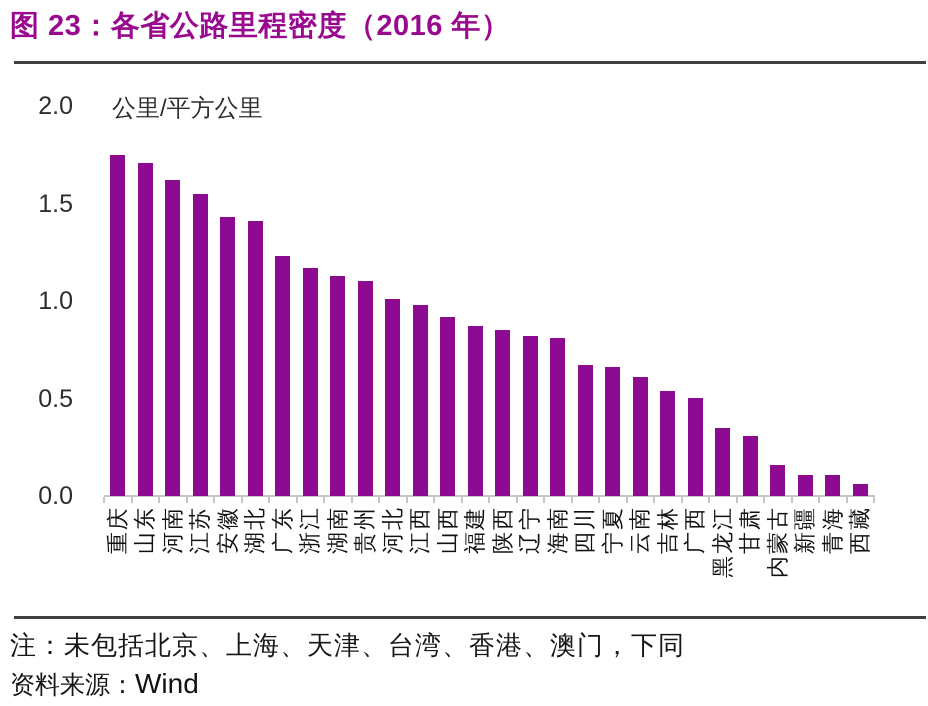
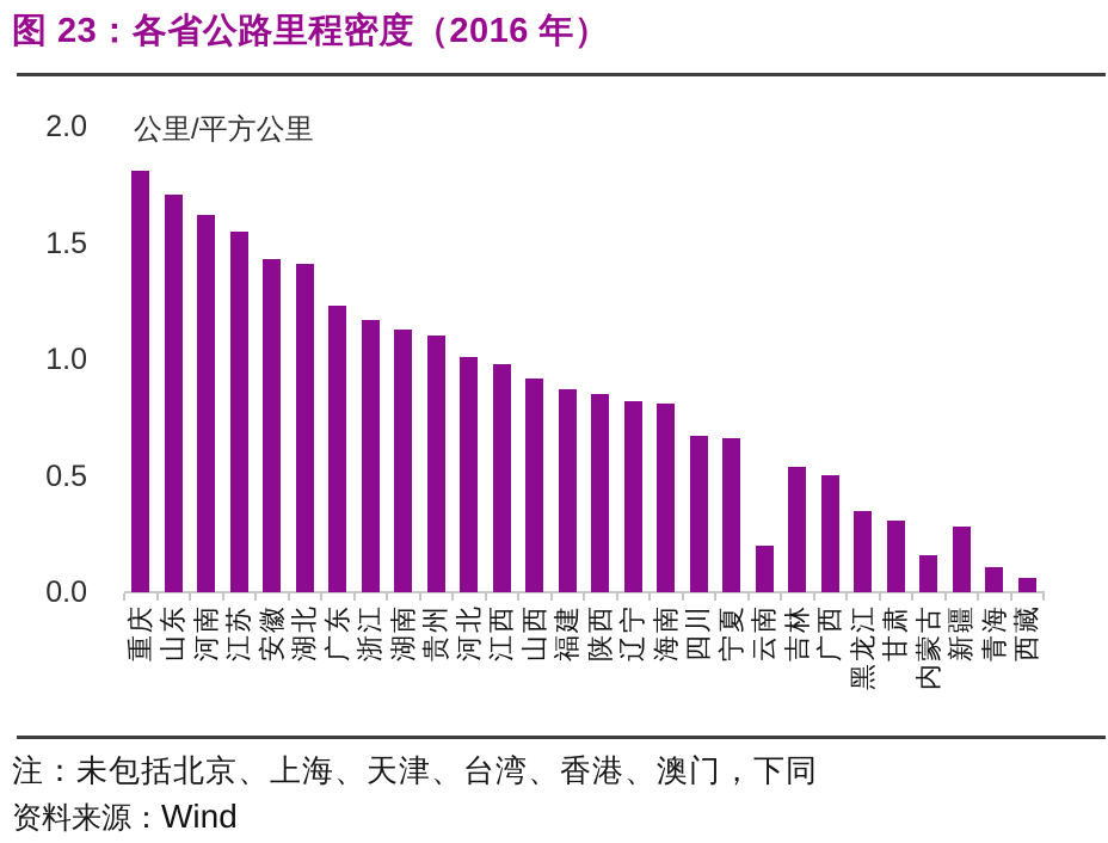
重庆: 1.75 -> 1.81
云南: 0.61 -> 0.20
新疆: 0.11 -> 0.28
